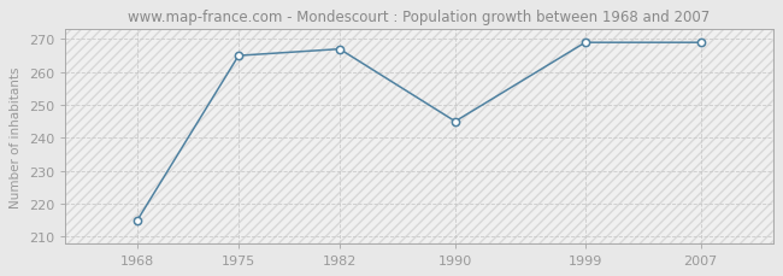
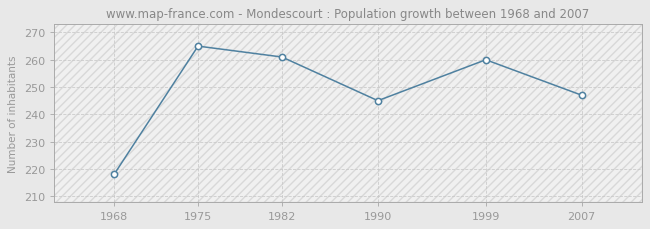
1968: 215 -> 218
1982: 267 -> 261
1999: 269 -> 260
2007: 269 -> 247
